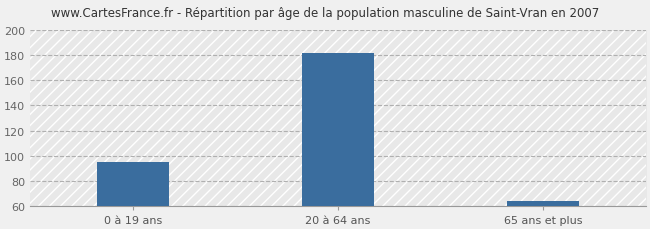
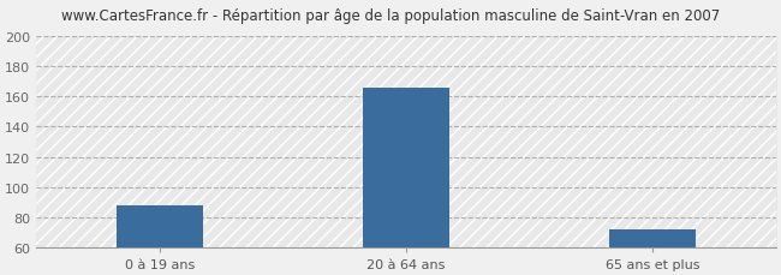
0 à 19 ans: 95 -> 88
20 à 64 ans: 182 -> 166
65 ans et plus: 64 -> 72
